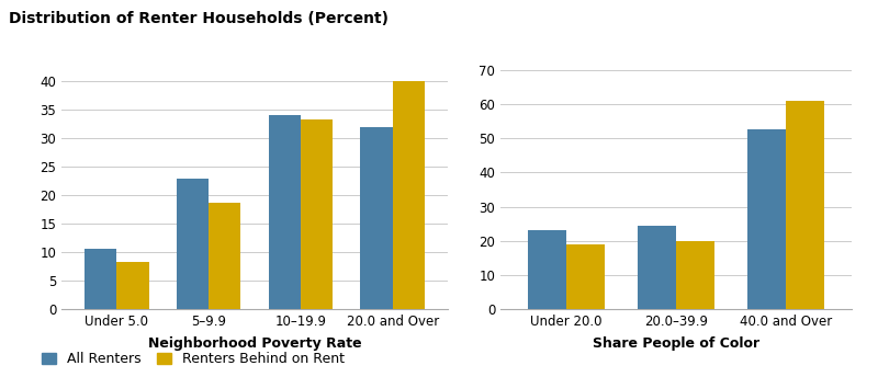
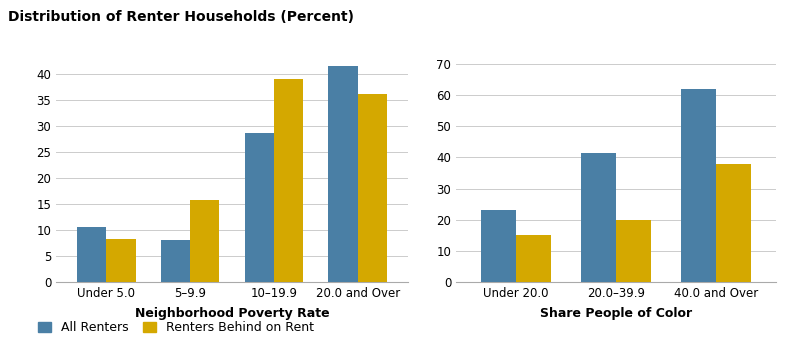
All Renters/5–9.9: 23.0 -> 8.0
Renters Behind on Rent/5–9.9: 18.7 -> 15.8
All Renters/10–19.9: 34.0 -> 28.6
Renters Behind on Rent/10–19.9: 33.3 -> 39.0
All Renters/20.0 and Over: 32.0 -> 41.6
Renters Behind on Rent/20.0 and Over: 40.0 -> 36.2
Renters Behind on Rent/Under 20.0: 19 -> 15
All Renters/20.0–39.9: 24.5 -> 41.5
All Renters/40.0 and Over: 52.5 -> 62.0
Renters Behind on Rent/40.0 and Over: 61 -> 38
